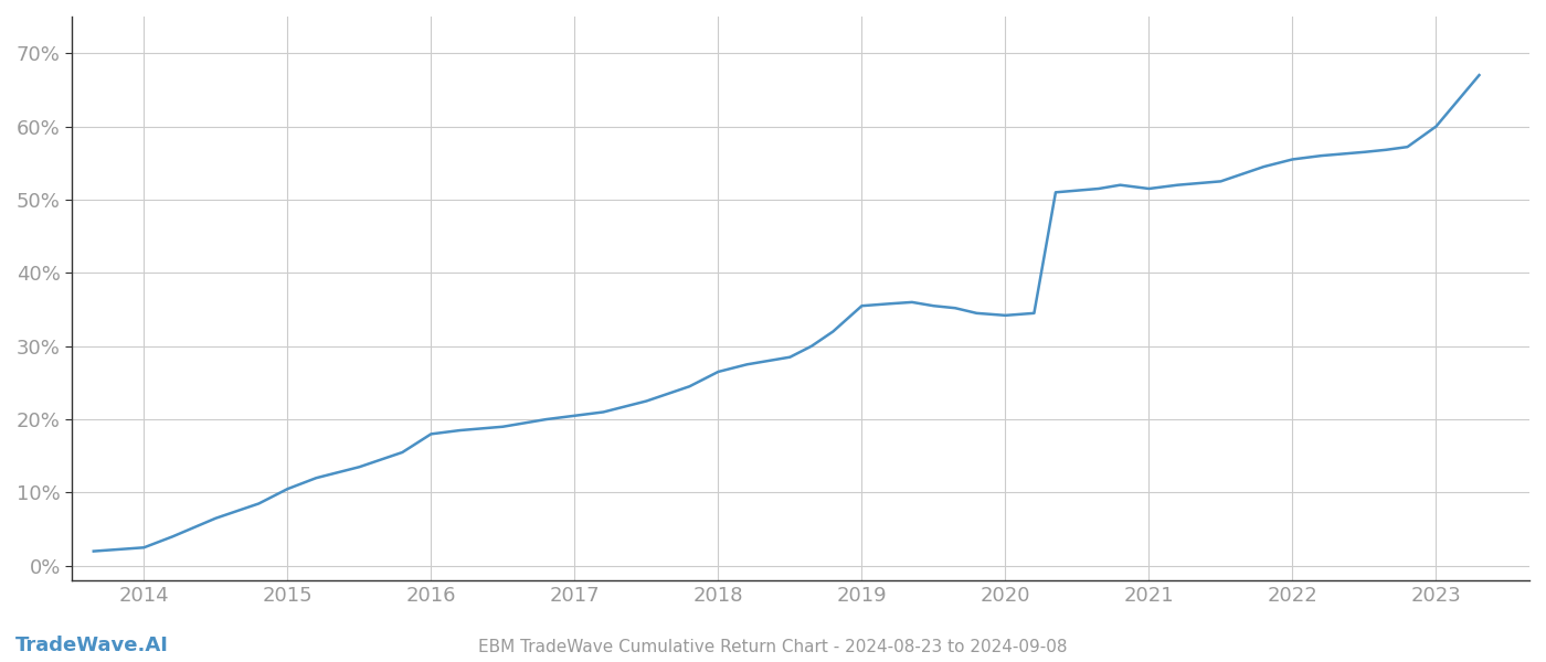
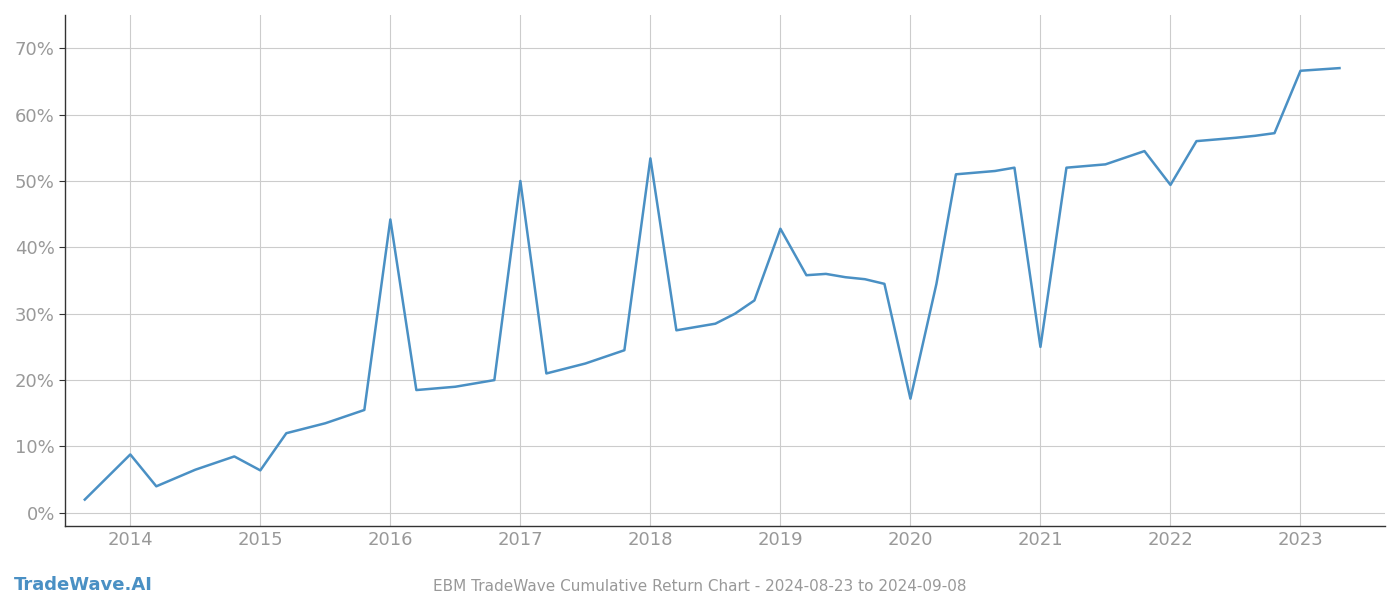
2014: 2.5% -> 8.8%
2015: 10.5% -> 6.4%
2016: 18.0% -> 44.2%
2017: 20.5% -> 50.0%
2018: 26.5% -> 53.4%
2019: 35.5% -> 42.8%
2020: 34.2% -> 17.2%
2021: 51.5% -> 25.0%
2022: 55.5% -> 49.4%
2023: 60.0% -> 66.6%
